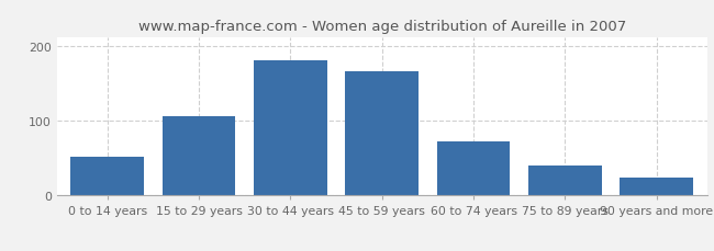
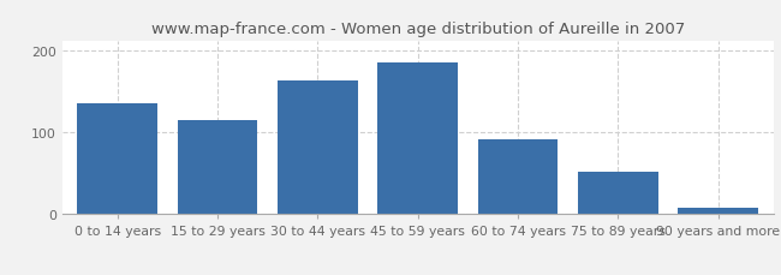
0 to 14 years: 52 -> 135
15 to 29 years: 106 -> 115
30 to 44 years: 180 -> 163
45 to 59 years: 166 -> 185
60 to 74 years: 72 -> 91
75 to 89 years: 40 -> 52
90 years and more: 24 -> 8
